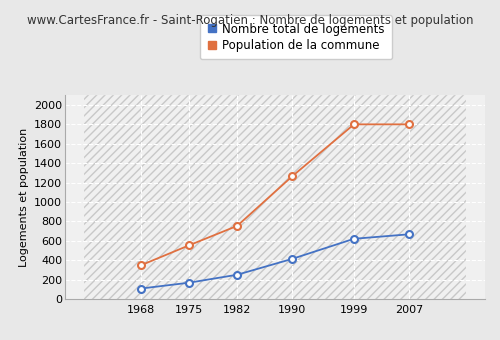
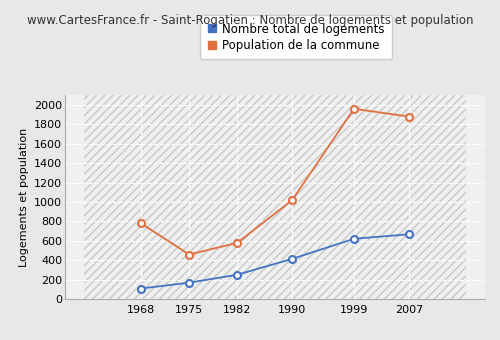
Population de la commune/1968: 350 -> 780
Population de la commune/1975: 560 -> 460
Population de la commune/1982: 760 -> 580
Population de la commune/1990: 1260 -> 1020
Population de la commune/1999: 1800 -> 1960
Population de la commune/2007: 1800 -> 1880
